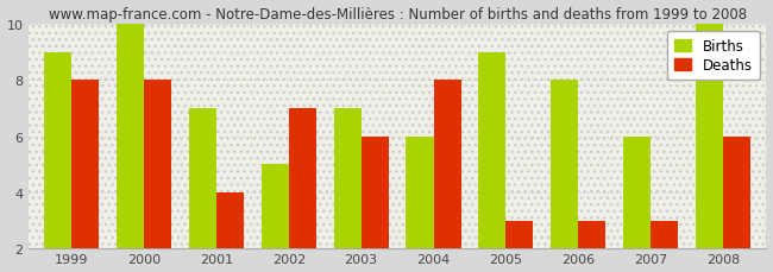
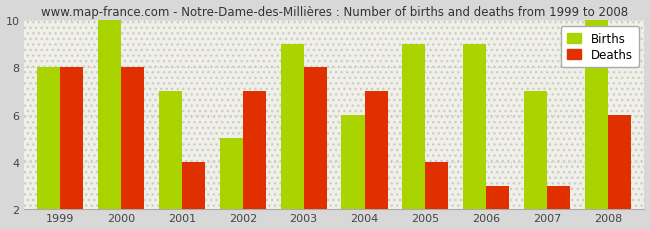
Births/1999: 9 -> 8
Births/2003: 7 -> 9
Deaths/2003: 6 -> 8
Deaths/2004: 8 -> 7
Deaths/2005: 3 -> 4
Births/2006: 8 -> 9
Births/2007: 6 -> 7
